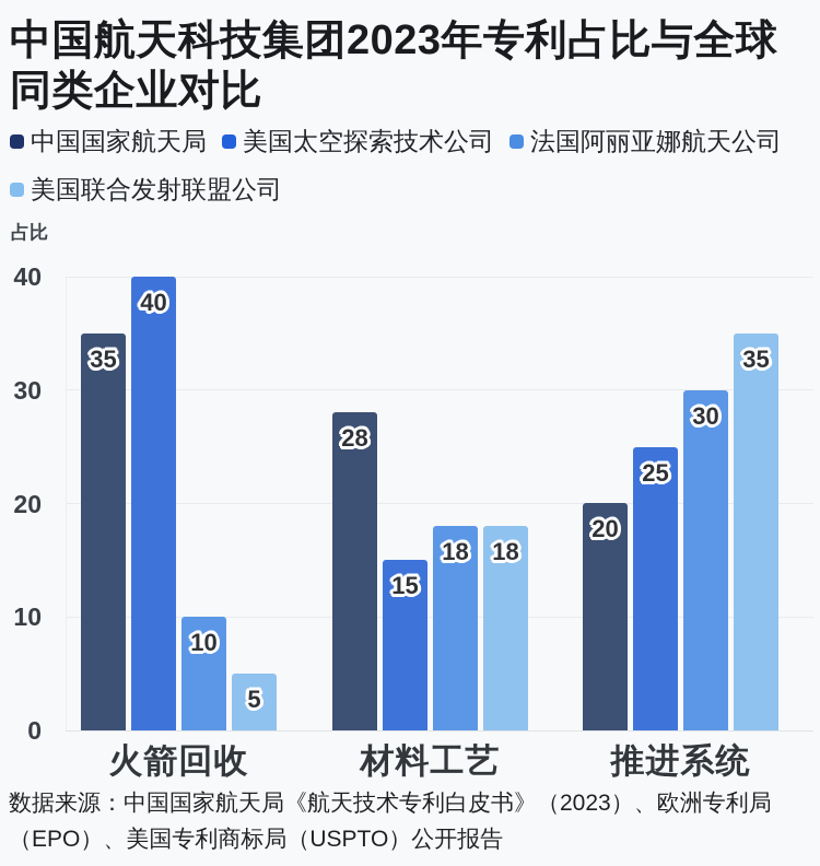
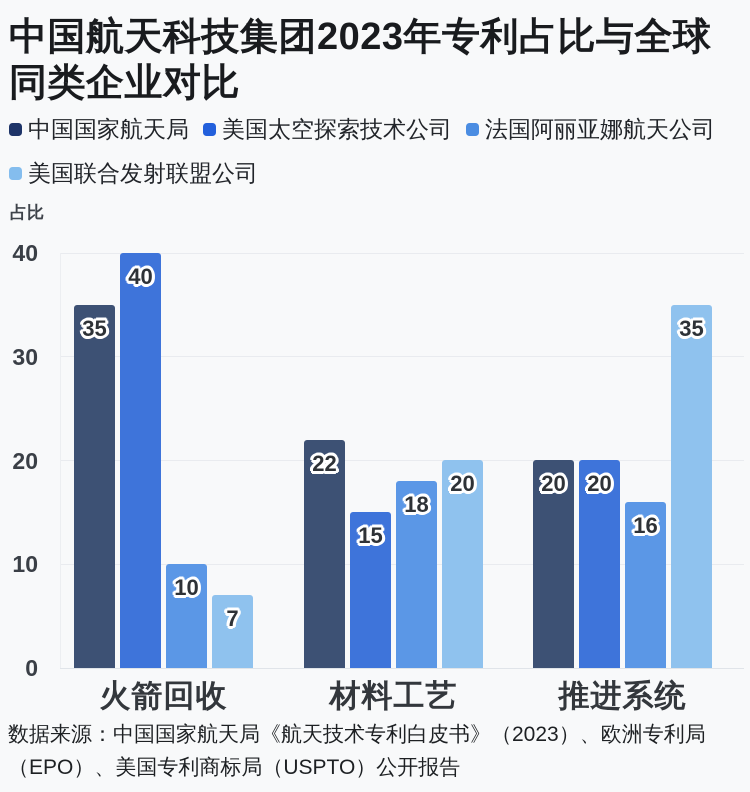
美国联合发射联盟公司/火箭回收: 5 -> 7
中国国家航天局/材料工艺: 28 -> 22
美国联合发射联盟公司/材料工艺: 18 -> 20
美国太空探索技术公司/推进系统: 25 -> 20
法国阿丽亚娜航天公司/推进系统: 30 -> 16
